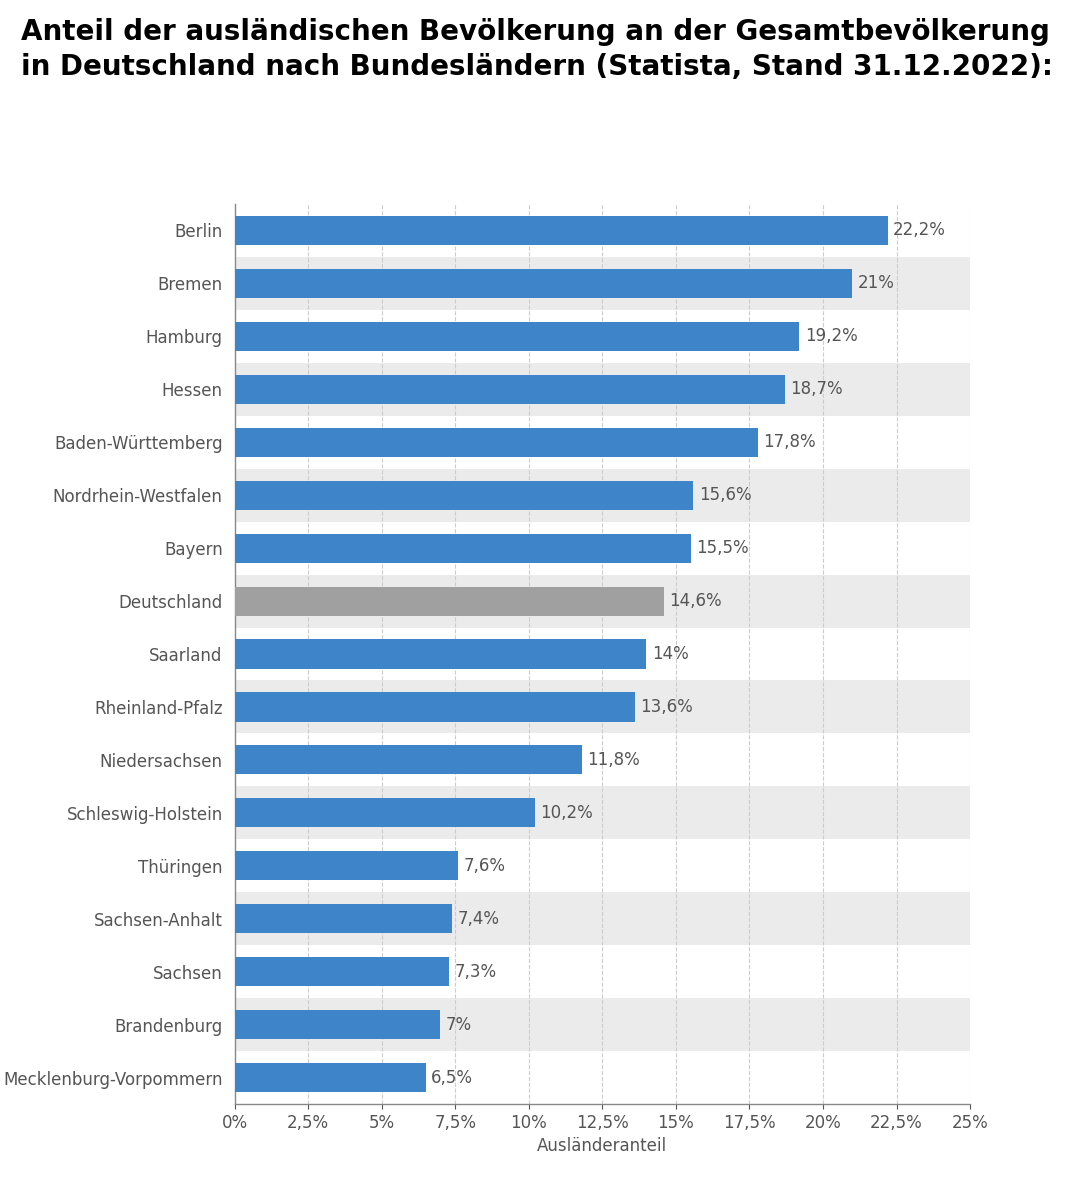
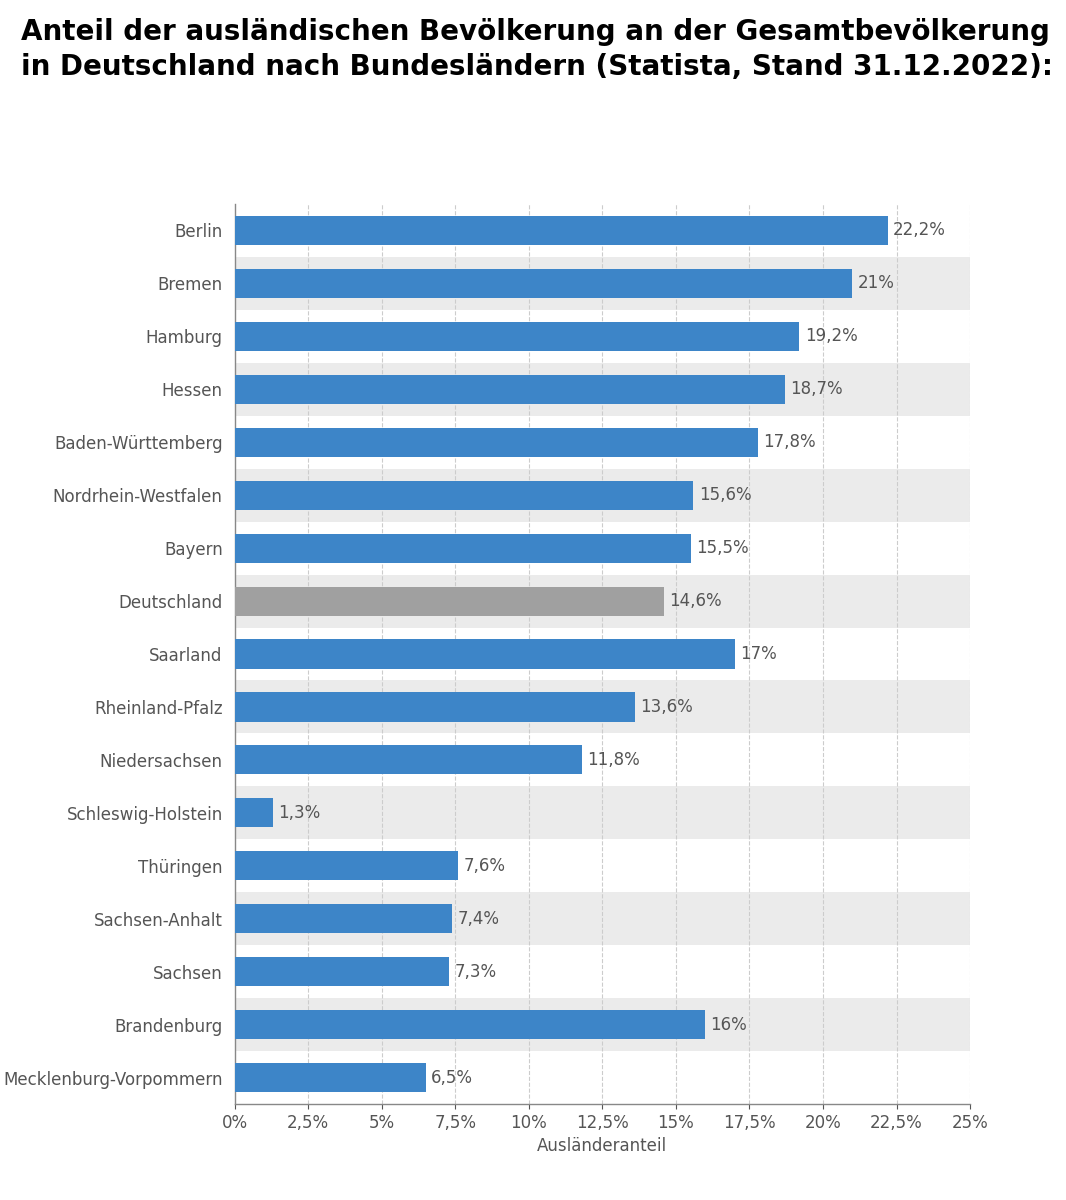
Saarland: 14% -> 17%
Schleswig-Holstein: 10,2% -> 1,3%
Brandenburg: 7% -> 16%
